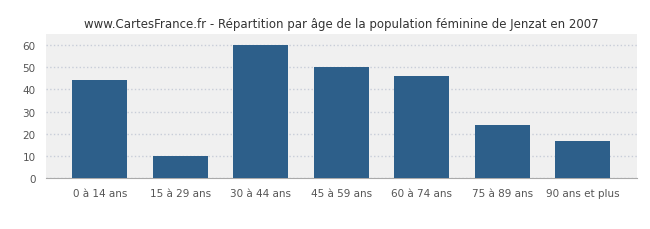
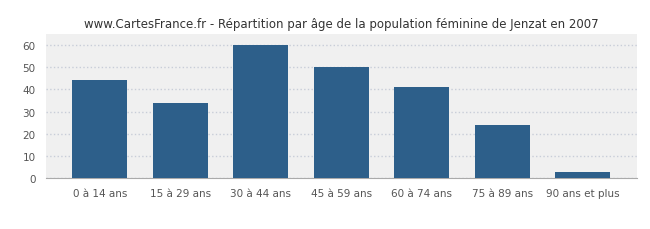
15 à 29 ans: 10 -> 34
60 à 74 ans: 46 -> 41
90 ans et plus: 17 -> 3
